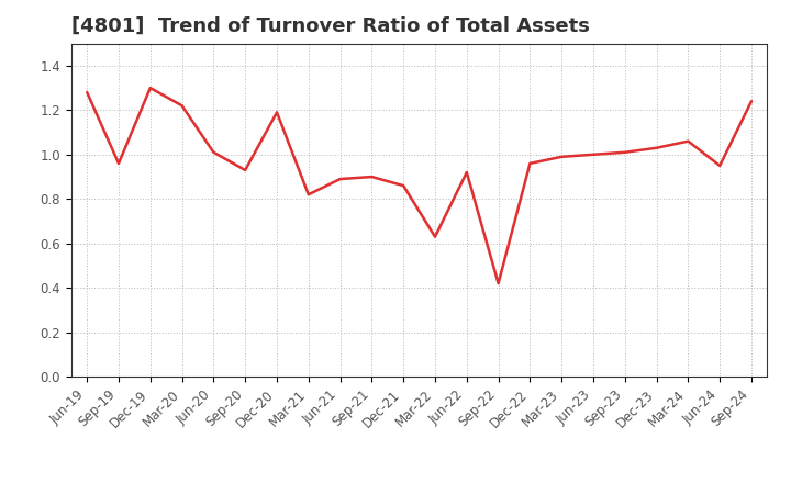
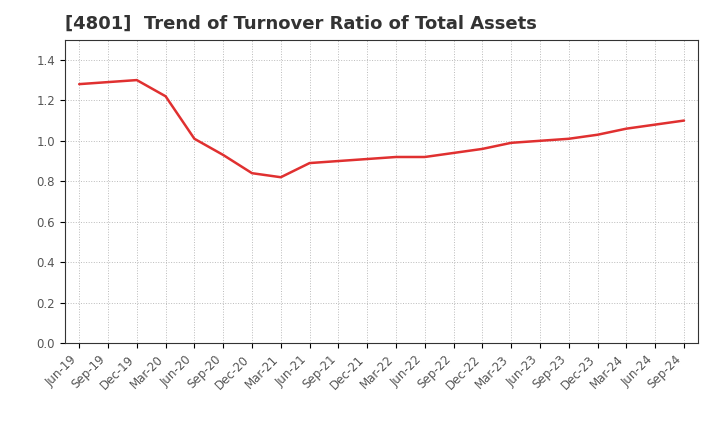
Sep-19: 0.96 -> 1.29
Dec-20: 1.19 -> 0.84
Dec-21: 0.86 -> 0.91
Mar-22: 0.63 -> 0.92
Sep-22: 0.42 -> 0.94
Jun-24: 0.95 -> 1.08
Sep-24: 1.24 -> 1.10
